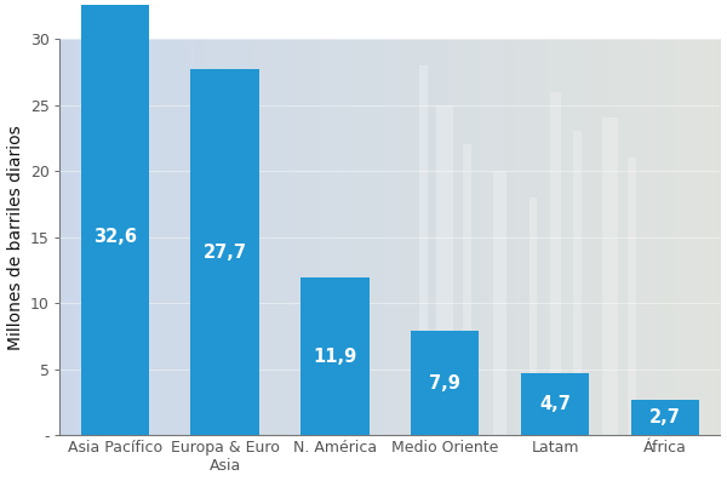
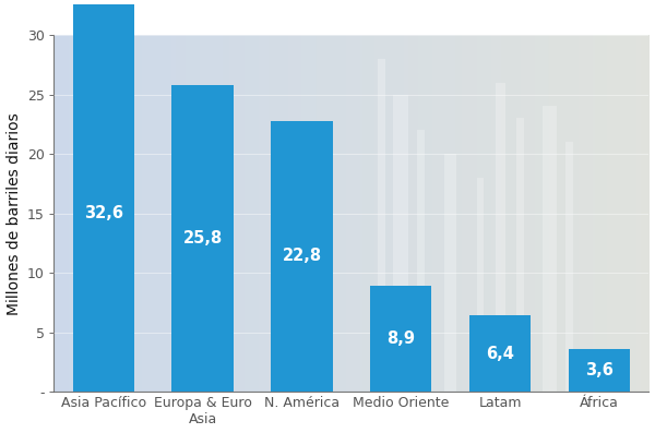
Europa & Euro Asia: 27,7 -> 25,8
N. América: 11,9 -> 22,8
Medio Oriente: 7,9 -> 8,9
Latam: 4,7 -> 6,4
África: 2,7 -> 3,6
